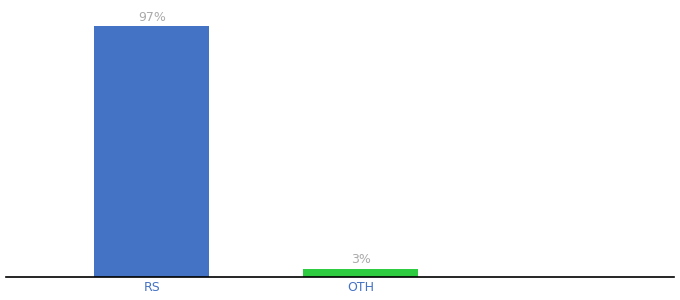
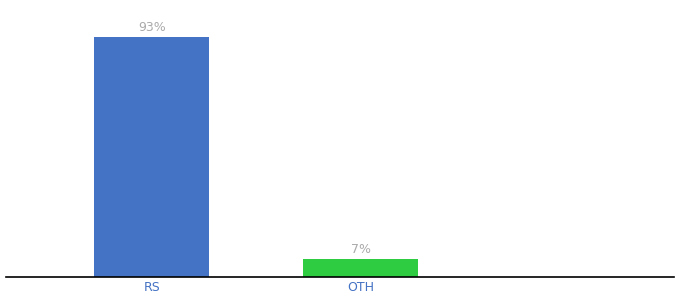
RS: 97% -> 93%
OTH: 3% -> 7%
